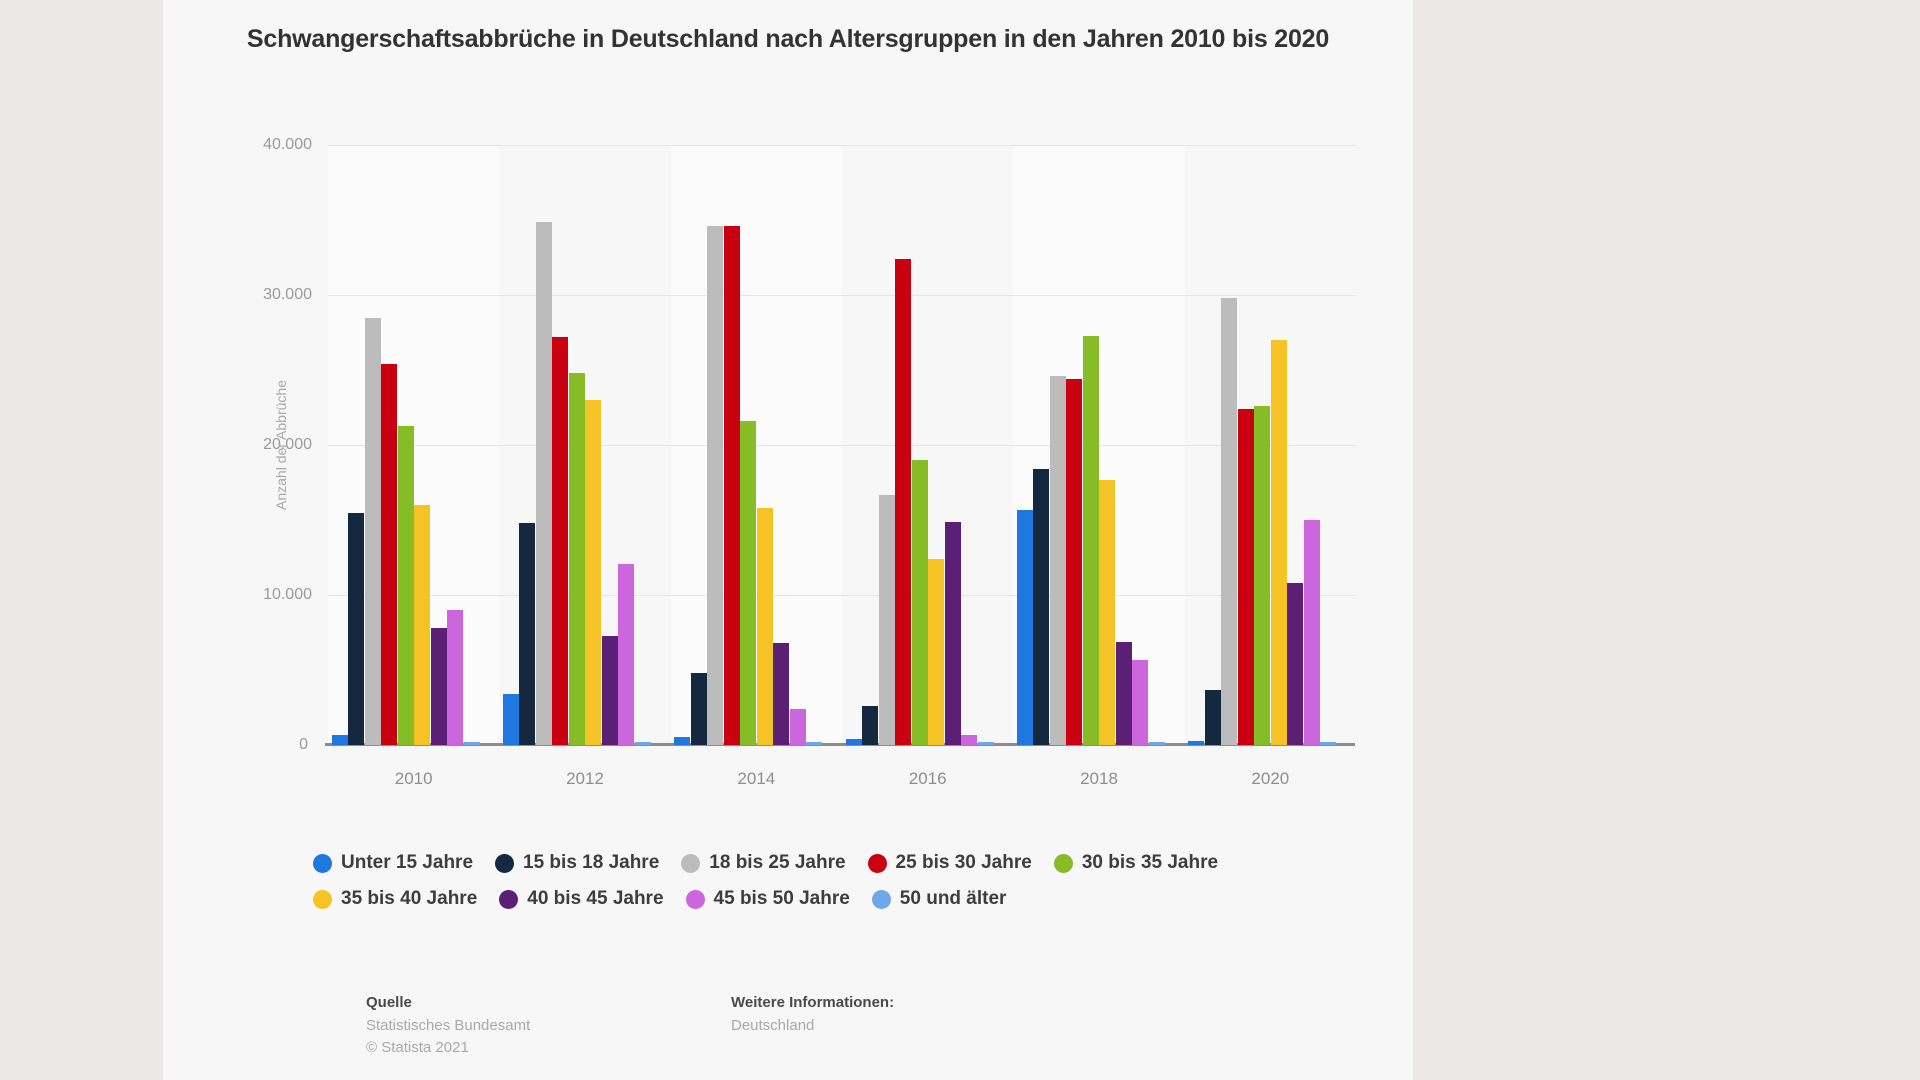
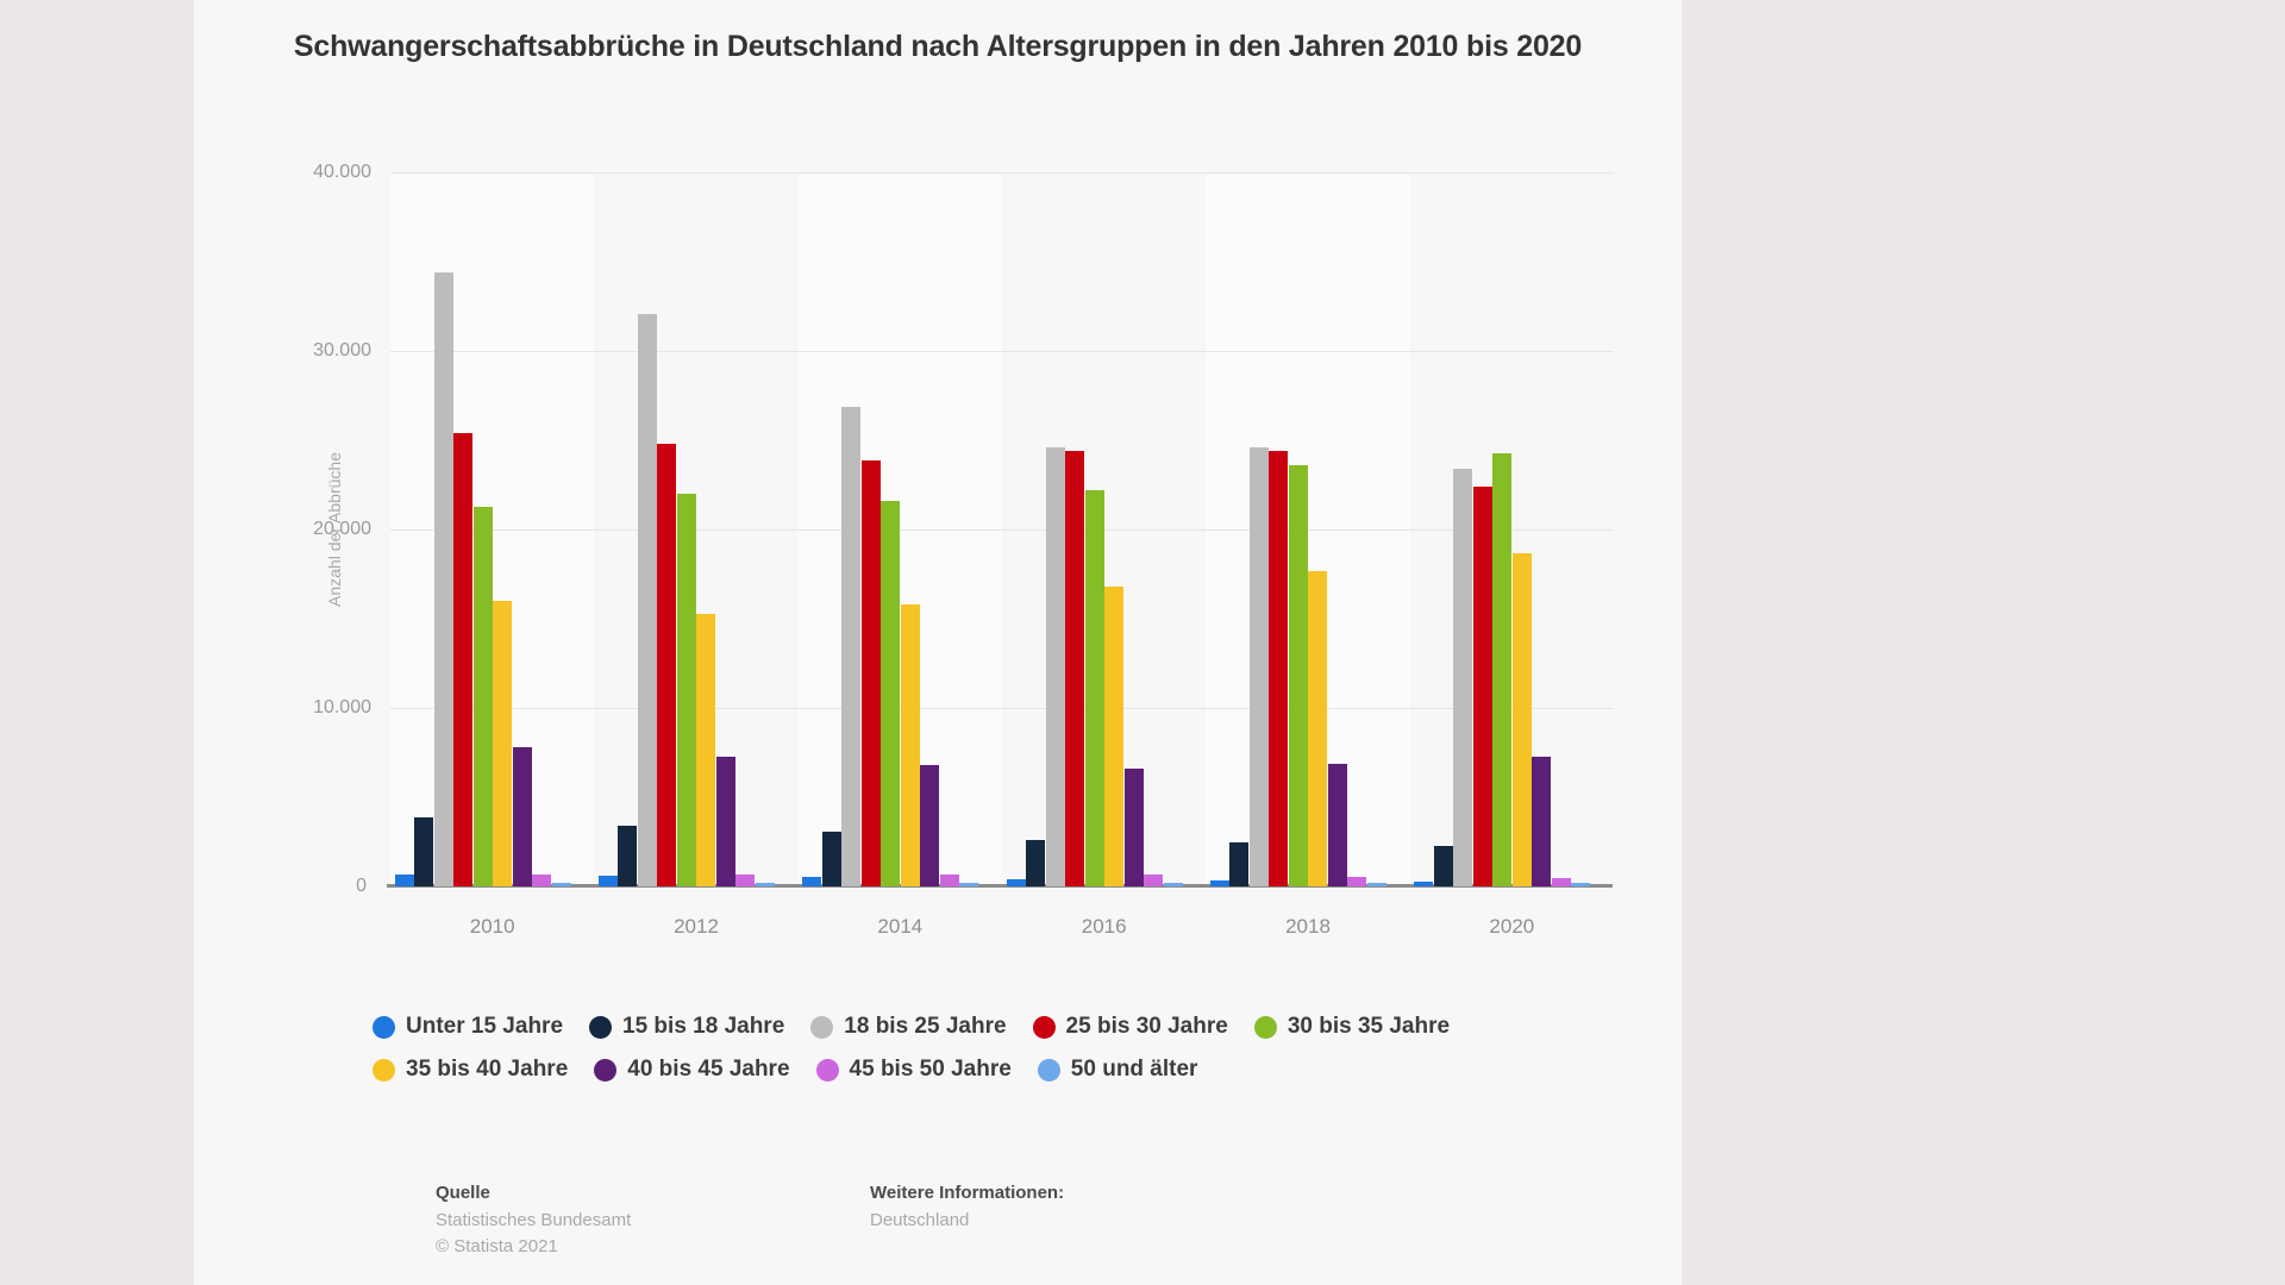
15 bis 18 Jahre/2010: 15500 -> 3900
18 bis 25 Jahre/2010: 28500 -> 34400
45 bis 50 Jahre/2010: 9000 -> 600
Unter 15 Jahre/2012: 3400 -> 600
15 bis 18 Jahre/2012: 14800 -> 3400
18 bis 25 Jahre/2012: 34900 -> 32100
25 bis 30 Jahre/2012: 27200 -> 24800
30 bis 35 Jahre/2012: 24800 -> 22000
35 bis 40 Jahre/2012: 23000 -> 15300
45 bis 50 Jahre/2012: 12100 -> 600
15 bis 18 Jahre/2014: 4800 -> 3100
18 bis 25 Jahre/2014: 34600 -> 26900
25 bis 30 Jahre/2014: 34600 -> 23900
45 bis 50 Jahre/2014: 2400 -> 600
18 bis 25 Jahre/2016: 16700 -> 24600
25 bis 30 Jahre/2016: 32400 -> 24400
30 bis 35 Jahre/2016: 19000 -> 22200
35 bis 40 Jahre/2016: 12400 -> 16800
40 bis 45 Jahre/2016: 14900 -> 6600
Unter 15 Jahre/2018: 15700 -> 400
15 bis 18 Jahre/2018: 18400 -> 2400
30 bis 35 Jahre/2018: 27300 -> 23600
45 bis 50 Jahre/2018: 5700 -> 600
15 bis 18 Jahre/2020: 3700 -> 2200
18 bis 25 Jahre/2020: 29800 -> 23400
30 bis 35 Jahre/2020: 22600 -> 24300
35 bis 40 Jahre/2020: 27000 -> 18700
40 bis 45 Jahre/2020: 10800 -> 7300
45 bis 50 Jahre/2020: 15000 -> 500
